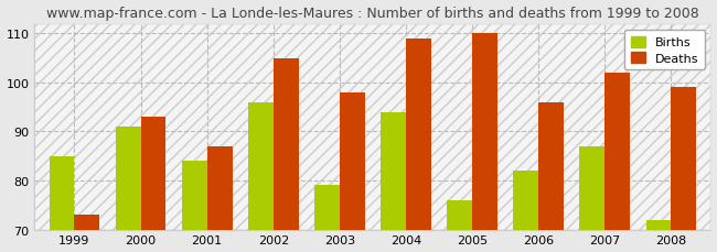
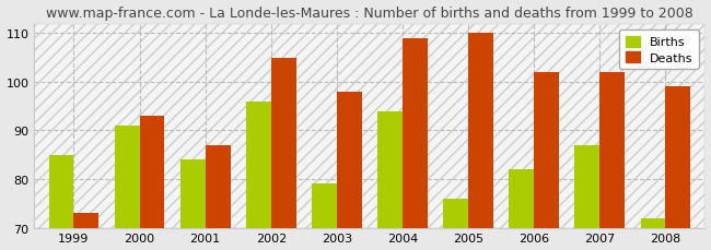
Deaths/2006: 96 -> 102
